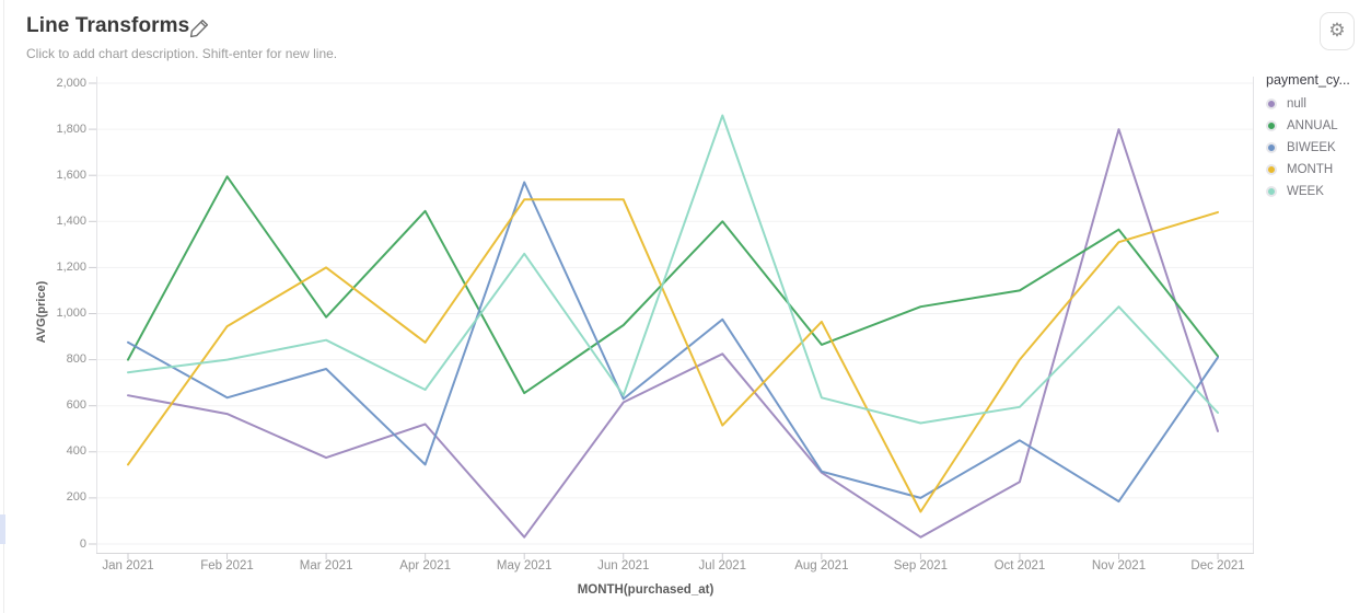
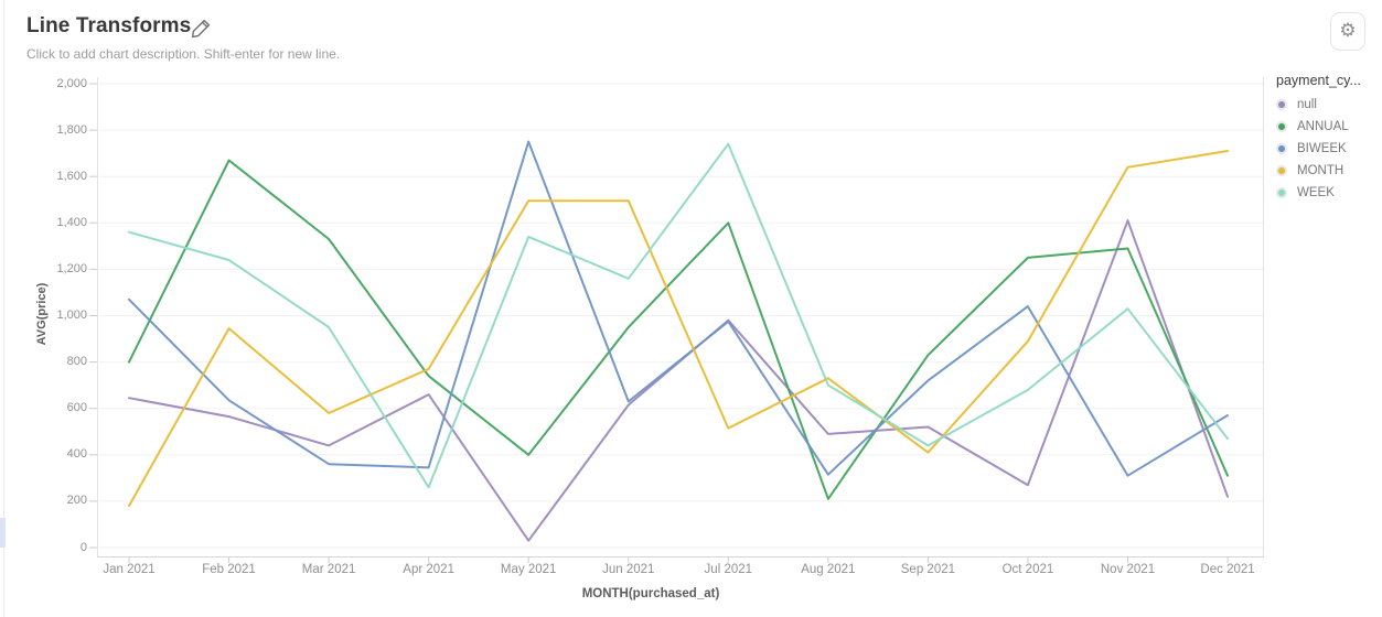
BIWEEK/Jan 2021: 880 -> 1070
MONTH/Jan 2021: 340 -> 180
WEEK/Jan 2021: 740 -> 1360
ANNUAL/Feb 2021: 1600 -> 1670
WEEK/Feb 2021: 800 -> 1240
null/Mar 2021: 380 -> 440
ANNUAL/Mar 2021: 980 -> 1330
BIWEEK/Mar 2021: 760 -> 360
MONTH/Mar 2021: 1200 -> 580
WEEK/Mar 2021: 880 -> 950
null/Apr 2021: 520 -> 660
ANNUAL/Apr 2021: 1440 -> 740
MONTH/Apr 2021: 880 -> 770
WEEK/Apr 2021: 670 -> 260
ANNUAL/May 2021: 660 -> 400
BIWEEK/May 2021: 1570 -> 1750
WEEK/May 2021: 1260 -> 1340
WEEK/Jun 2021: 640 -> 1160
null/Jul 2021: 820 -> 980
WEEK/Jul 2021: 1860 -> 1740
null/Aug 2021: 310 -> 490
ANNUAL/Aug 2021: 860 -> 210
MONTH/Aug 2021: 960 -> 730
WEEK/Aug 2021: 640 -> 700
null/Sep 2021: 30 -> 520
ANNUAL/Sep 2021: 1030 -> 830
BIWEEK/Sep 2021: 200 -> 720
MONTH/Sep 2021: 140 -> 410
WEEK/Sep 2021: 520 -> 440
ANNUAL/Oct 2021: 1100 -> 1250
BIWEEK/Oct 2021: 450 -> 1040
MONTH/Oct 2021: 800 -> 890
WEEK/Oct 2021: 600 -> 680
null/Nov 2021: 1800 -> 1410
ANNUAL/Nov 2021: 1360 -> 1290
BIWEEK/Nov 2021: 180 -> 310
MONTH/Nov 2021: 1310 -> 1640
null/Dec 2021: 490 -> 220
ANNUAL/Dec 2021: 820 -> 310
BIWEEK/Dec 2021: 810 -> 570
MONTH/Dec 2021: 1440 -> 1710
WEEK/Dec 2021: 570 -> 470
